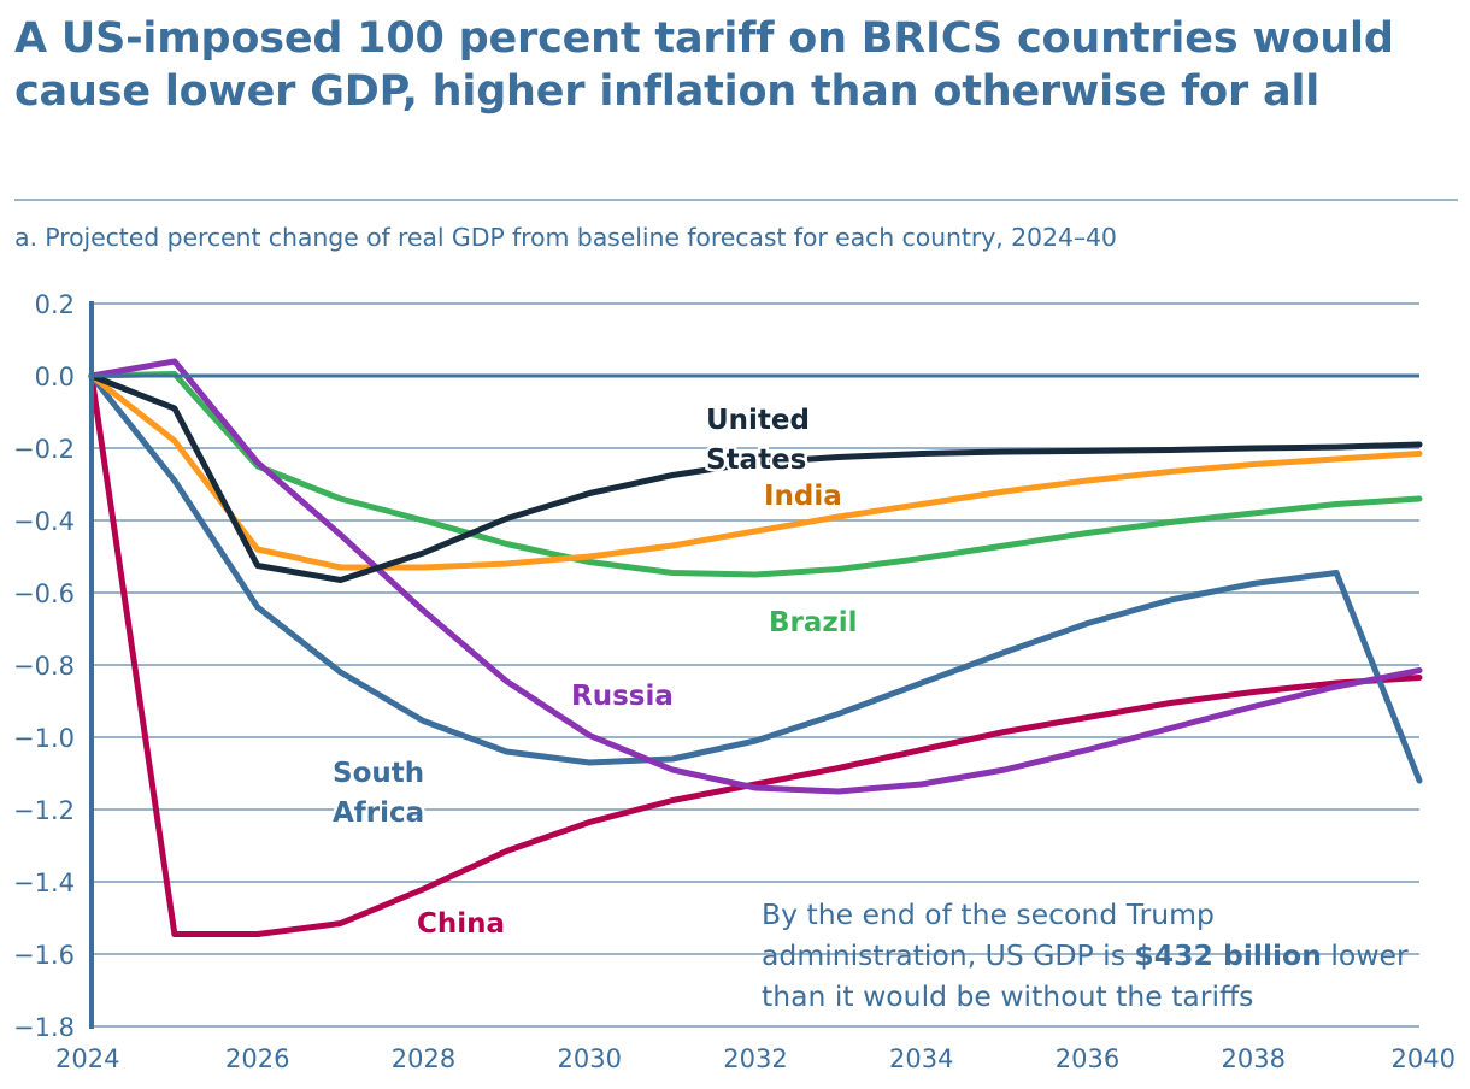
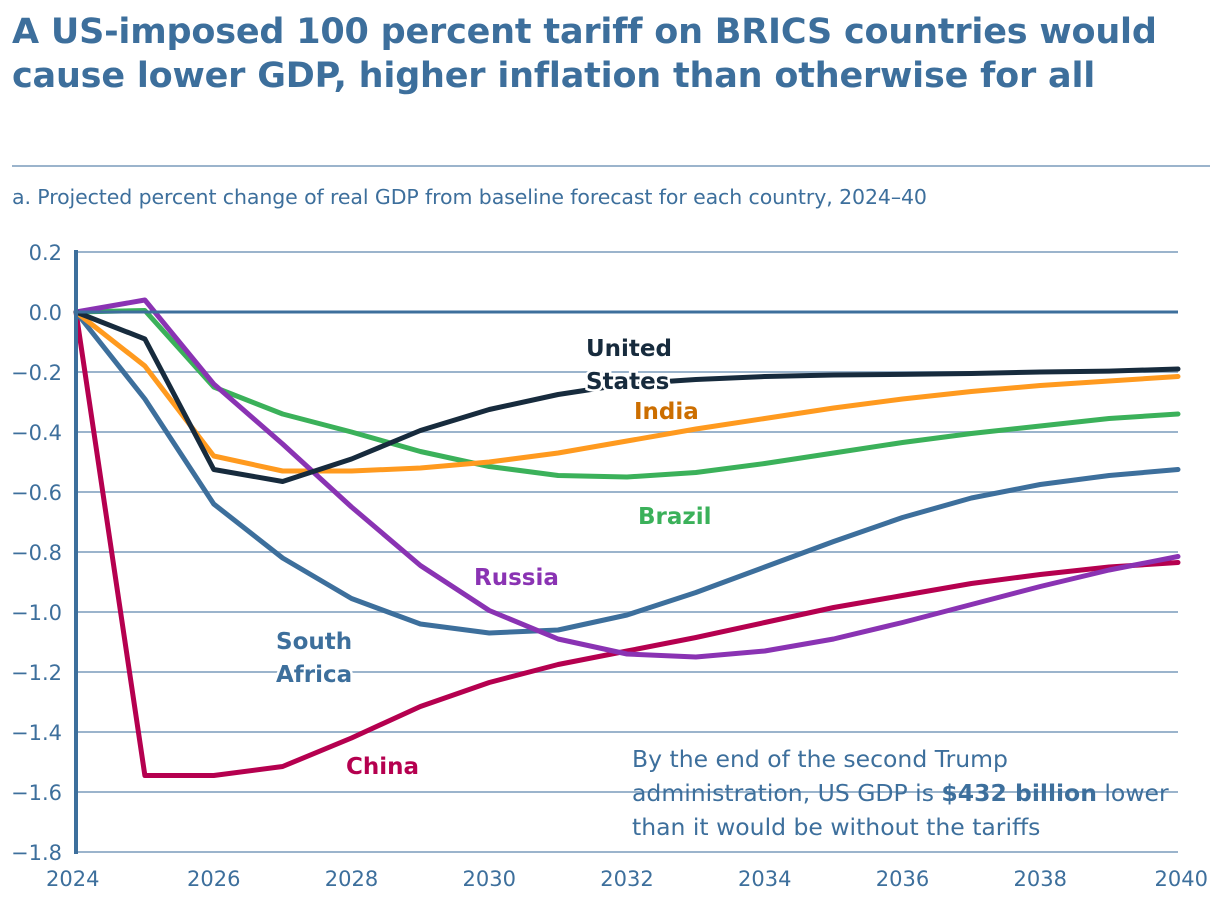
South Africa/2040: -1.12 -> -0.53
